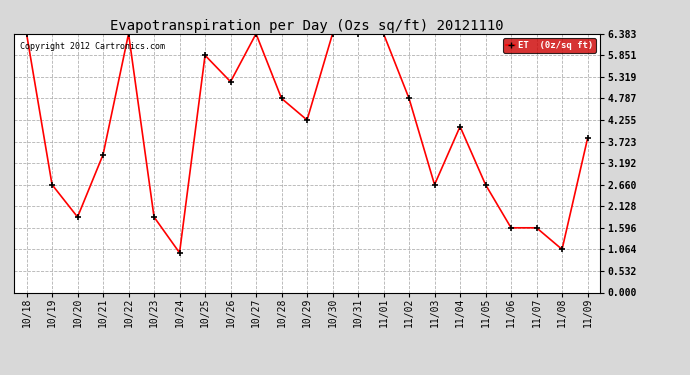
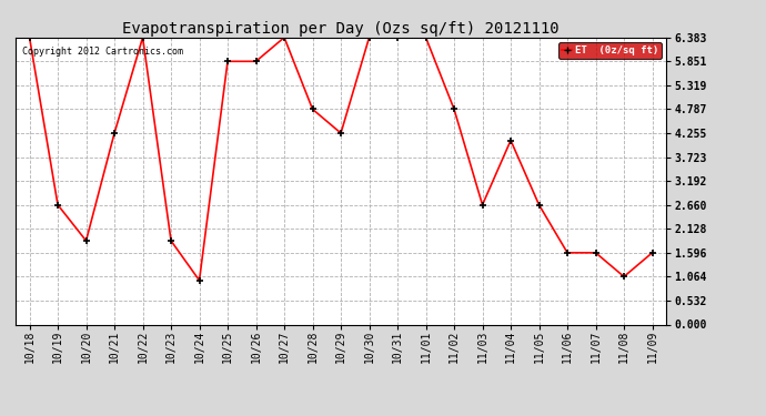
10/21: 3.40 -> 4.25
10/26: 5.20 -> 5.85
11/09: 3.80 -> 1.60
